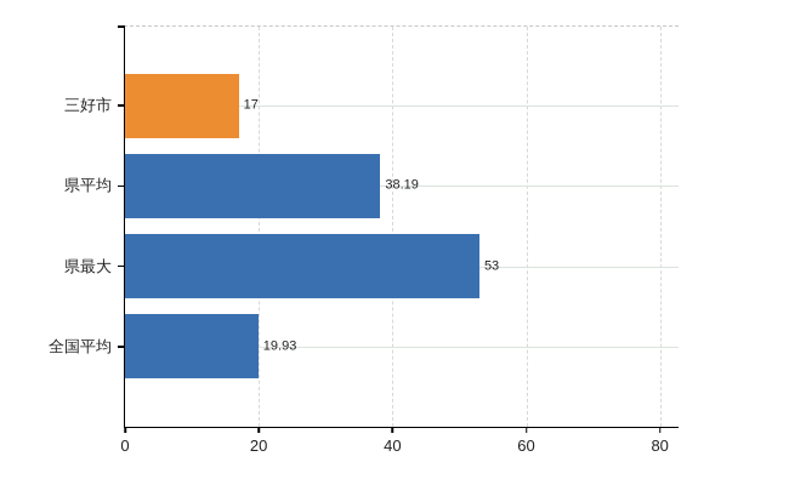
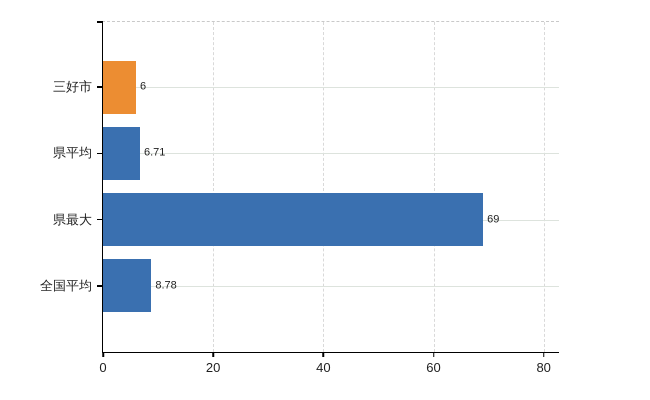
三好市: 17 -> 6
県平均: 38.19 -> 6.71
県最大: 53 -> 69
全国平均: 19.93 -> 8.78
